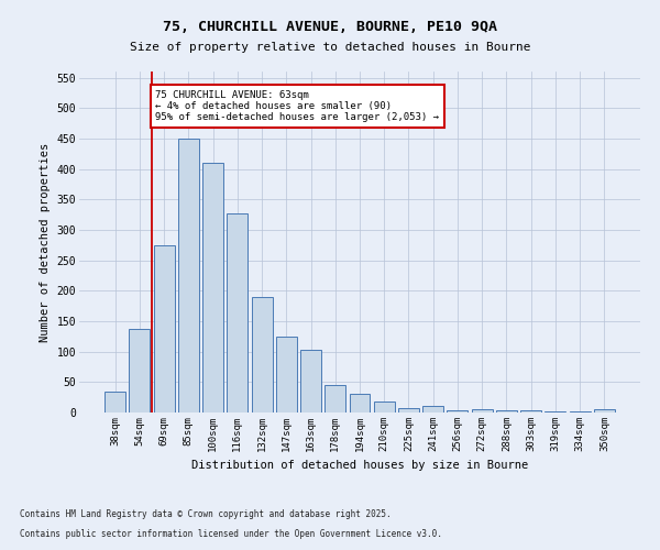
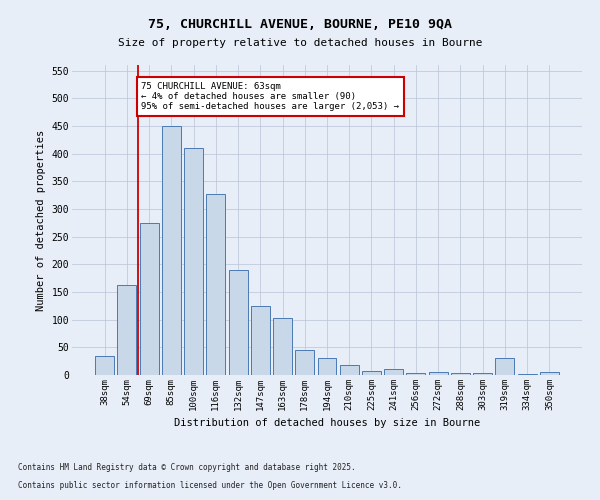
54sqm: 137 -> 162
319sqm: 2 -> 30
